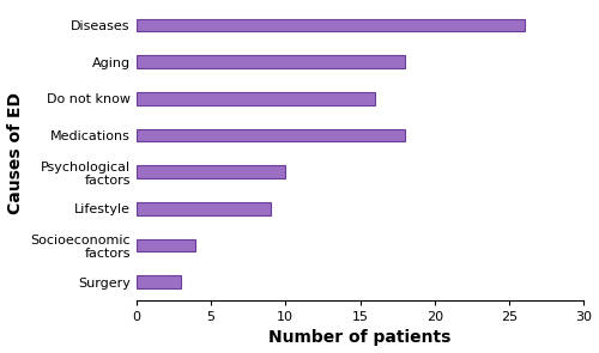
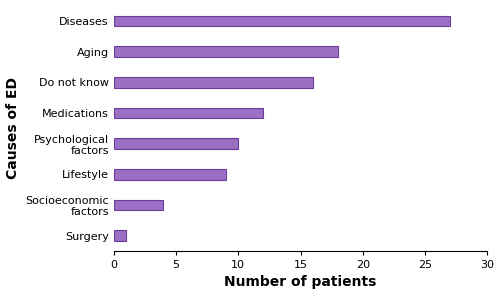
Diseases: 26 -> 27
Medications: 18 -> 12
Surgery: 3 -> 1
